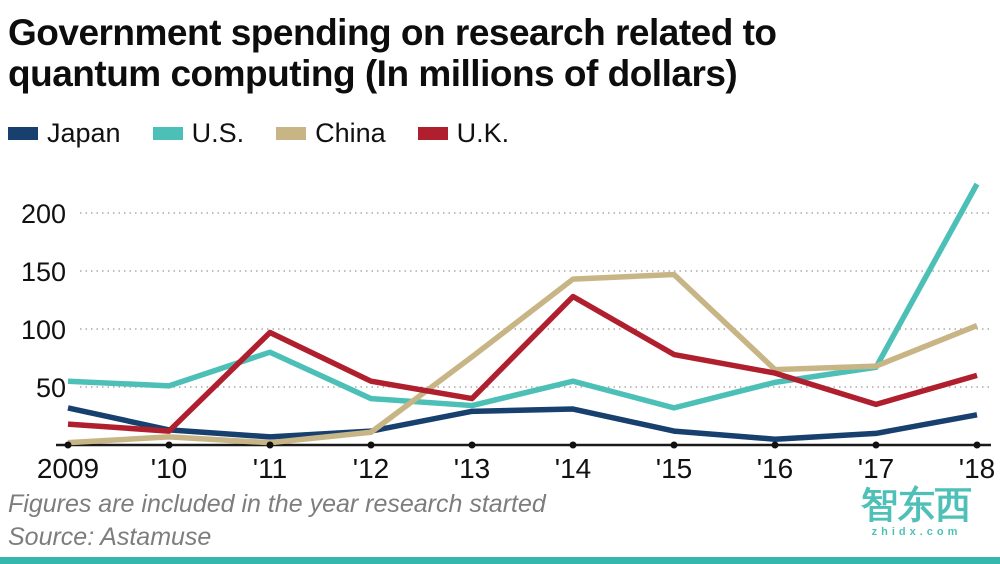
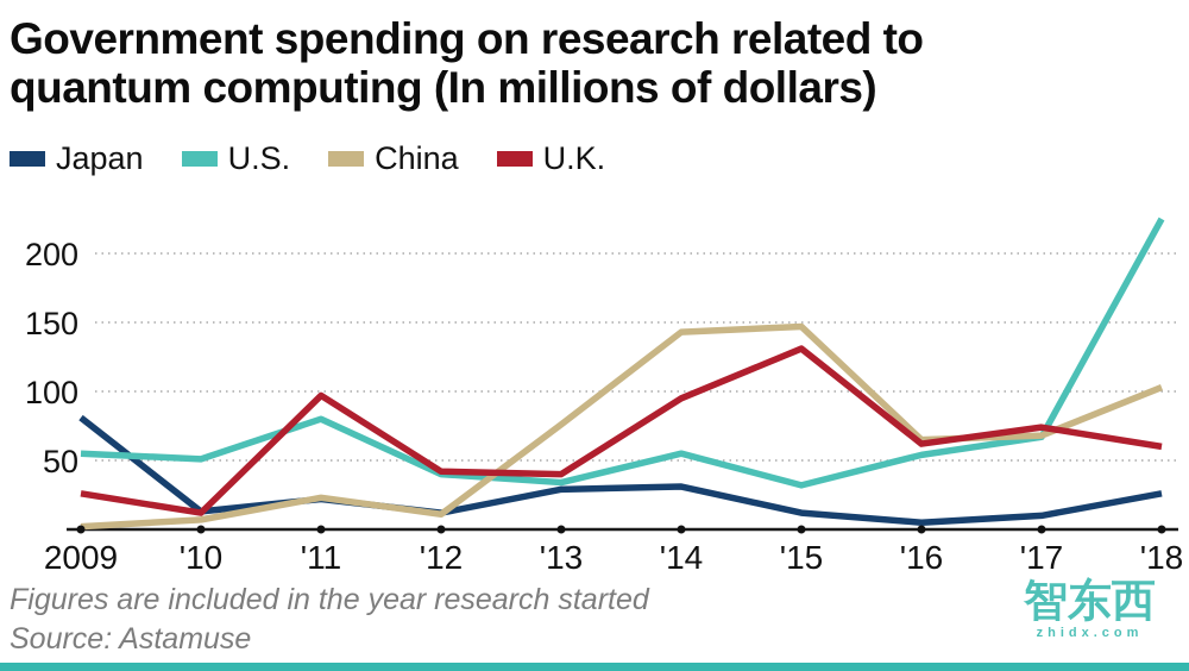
Japan/2009: 32 -> 81
U.K./2009: 18 -> 26
Japan/'11: 7 -> 22
China/'11: 2 -> 23
U.K./'12: 55 -> 42
U.K./'14: 128 -> 95
U.K./'15: 78 -> 131
U.K./'17: 35 -> 74
